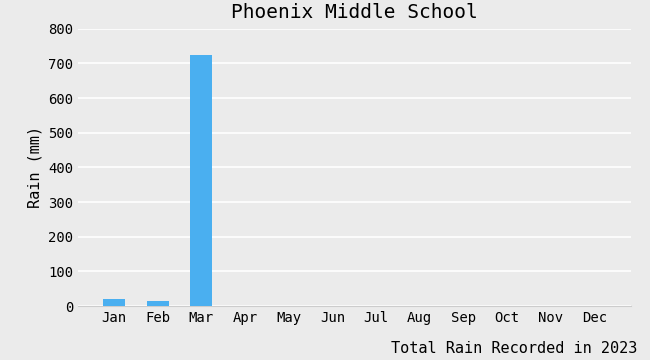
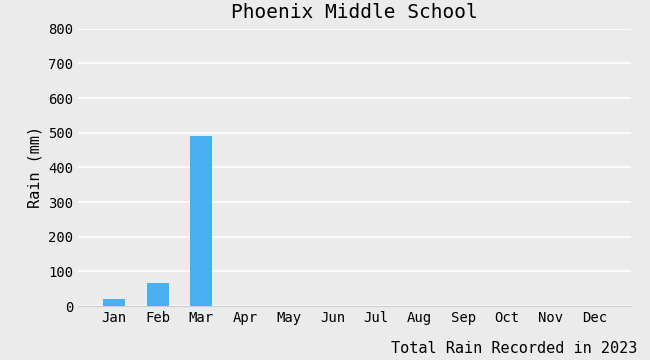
Feb: 15 -> 65
Mar: 725 -> 490
